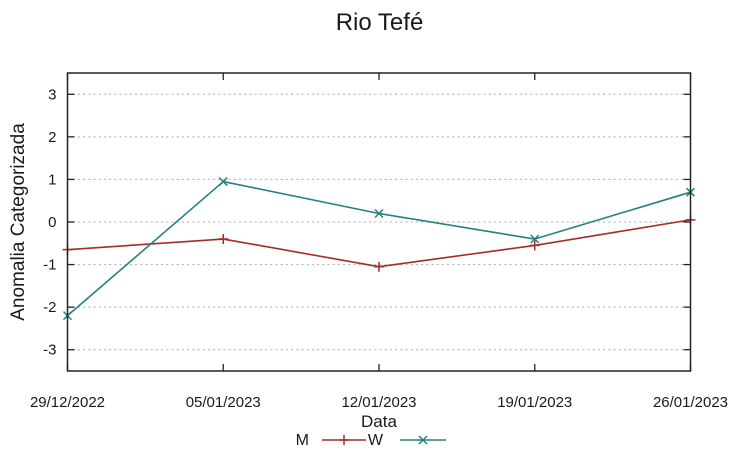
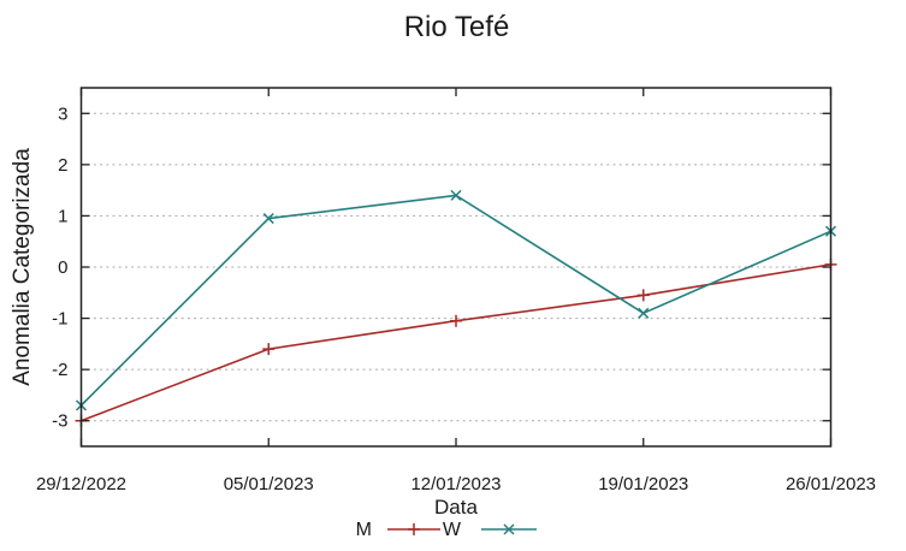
M/29/12/2022: -0.7 -> -3.0
W/29/12/2022: -2.2 -> -2.7
M/05/01/2023: -0.4 -> -1.6
W/12/01/2023: 0.2 -> 1.4
W/19/01/2023: -0.4 -> -0.9
